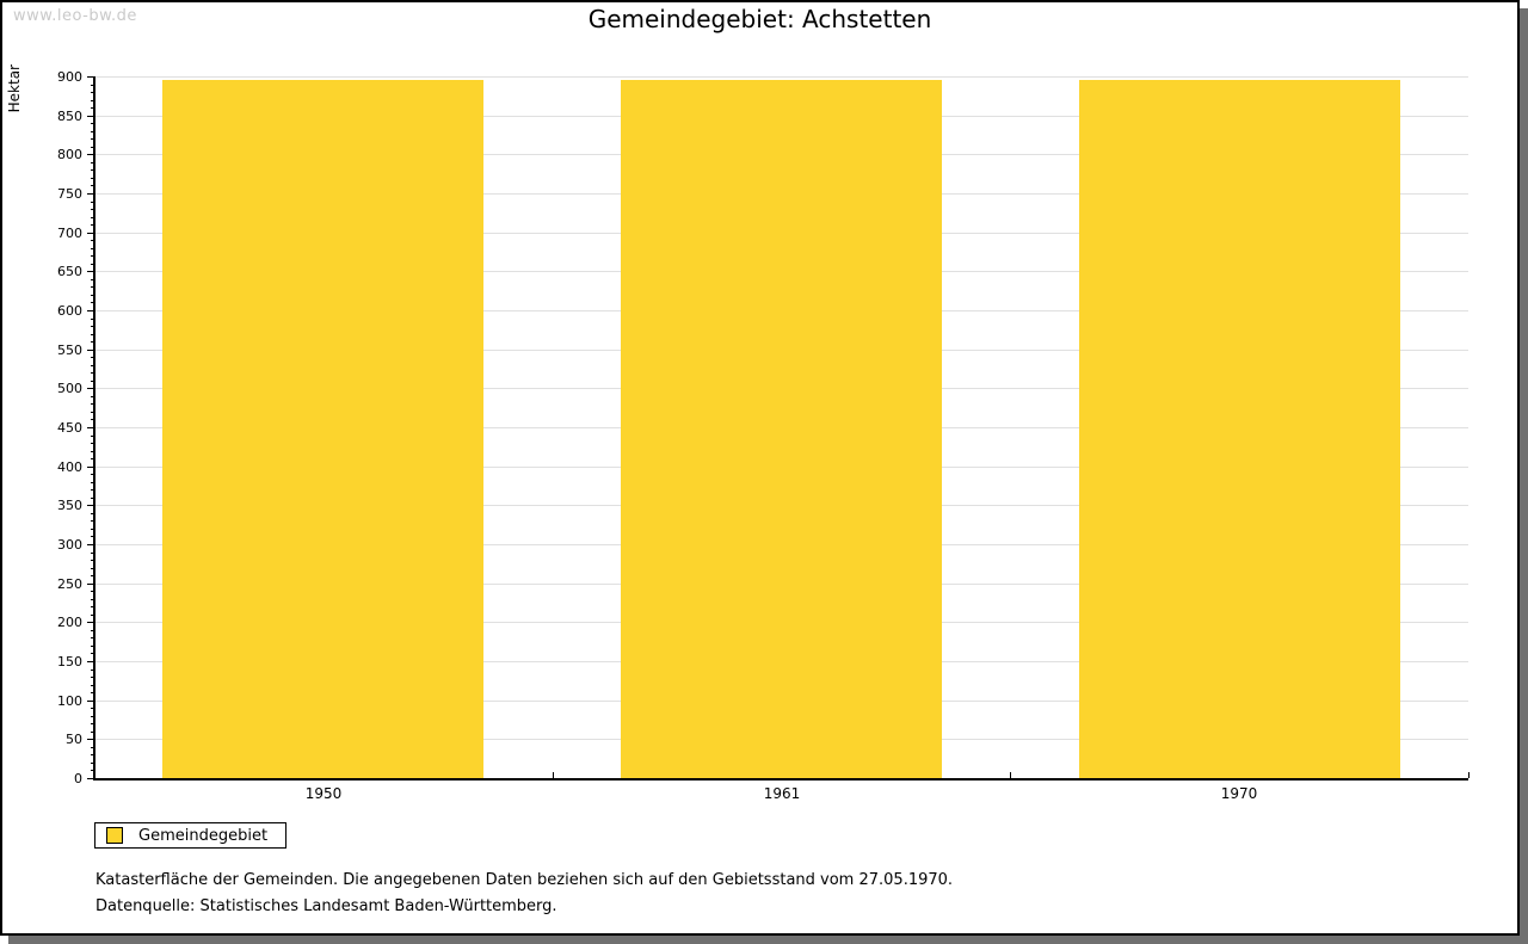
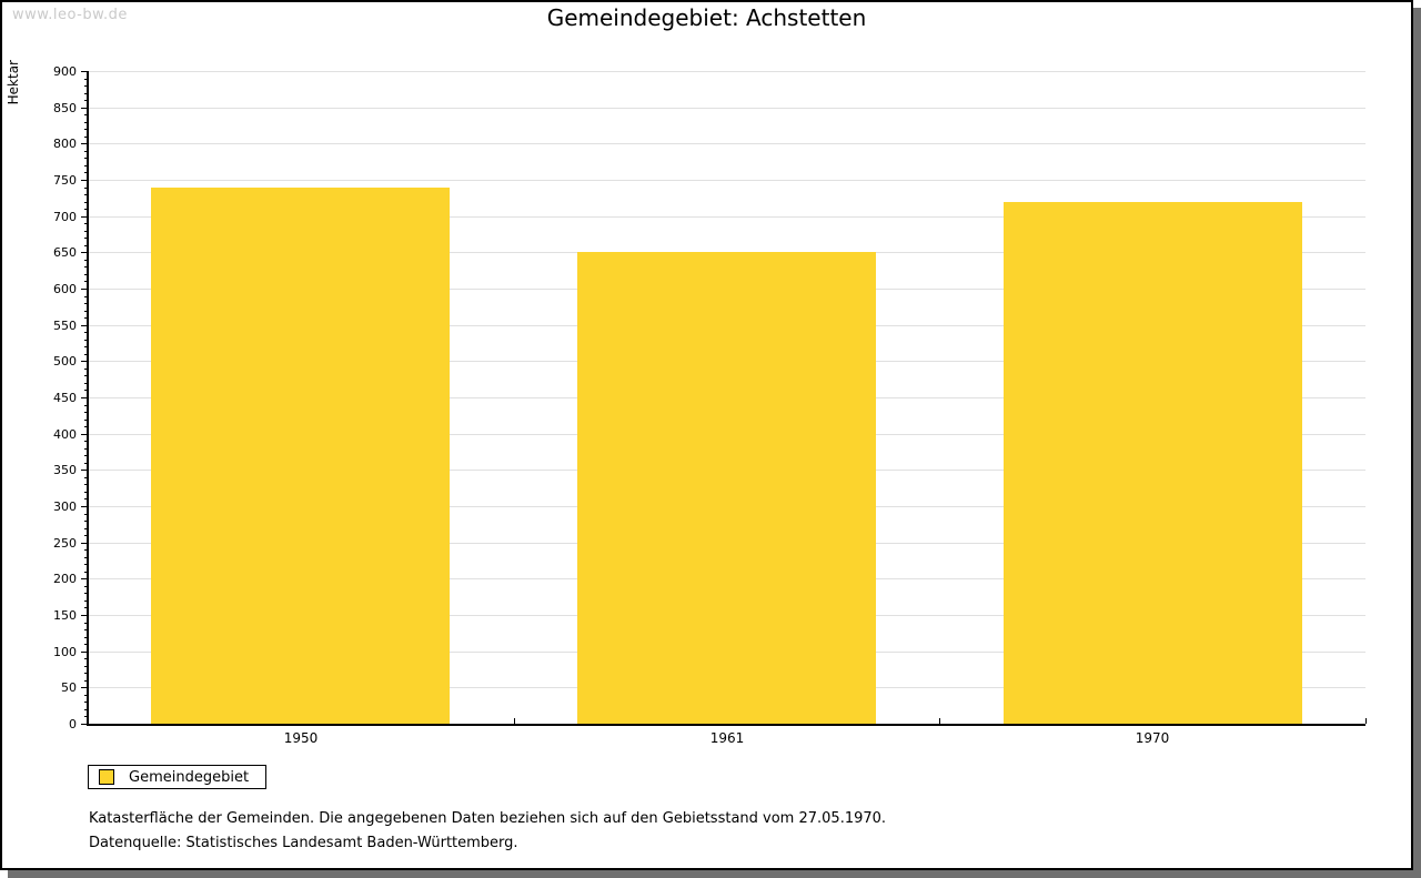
1950: 900 -> 740
1961: 900 -> 650
1970: 900 -> 720
